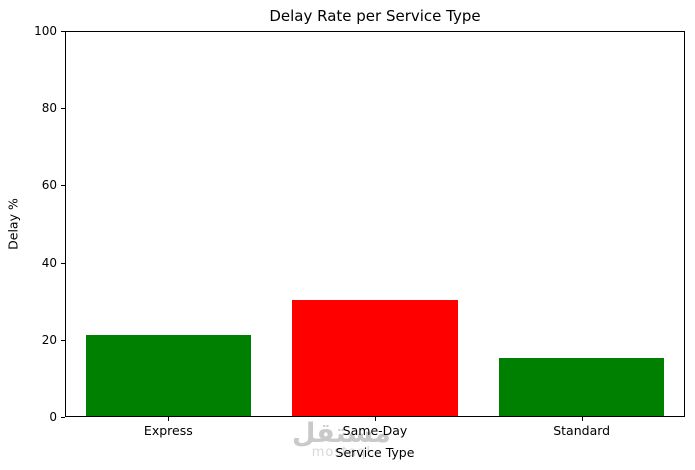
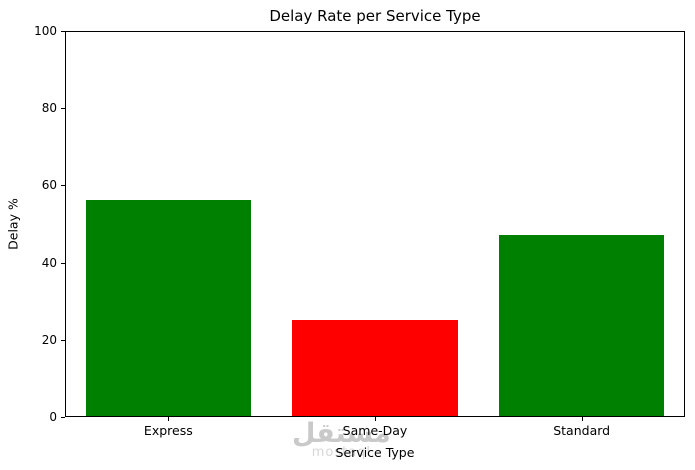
Express: 21 -> 56
Same-Day: 30 -> 25
Standard: 15 -> 47
